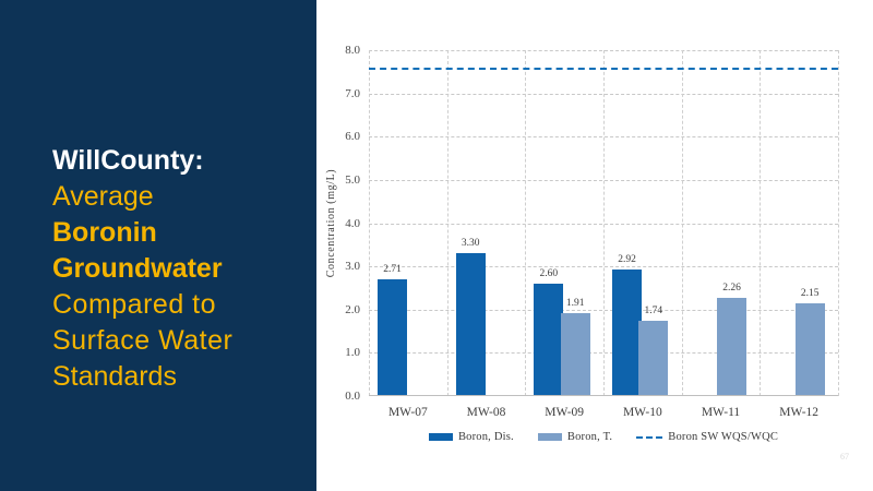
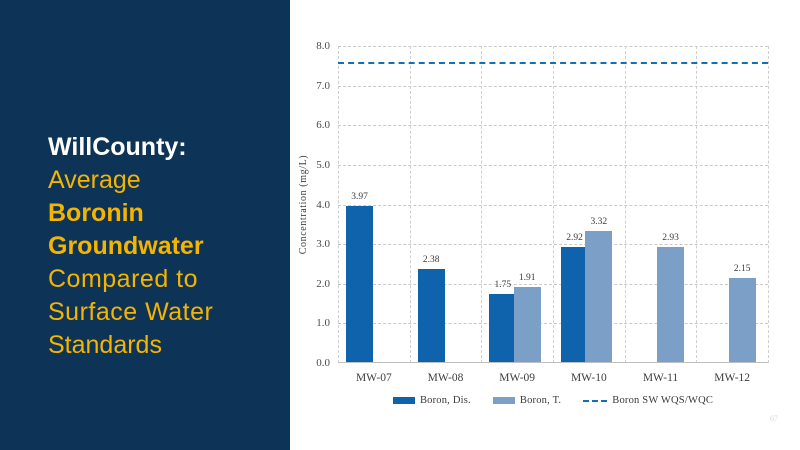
Boron, Dis./MW-07: 2.71 -> 3.97
Boron, Dis./MW-08: 3.30 -> 2.38
Boron, Dis./MW-09: 2.60 -> 1.75
Boron, T./MW-10: 1.74 -> 3.32
Boron, T./MW-11: 2.26 -> 2.93
